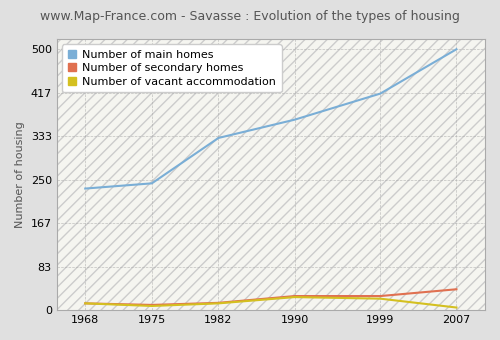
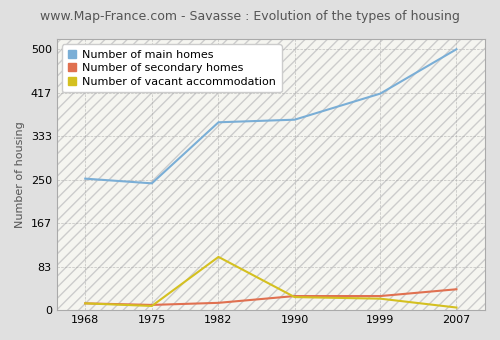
Number of main homes/1968: 233 -> 252
Number of main homes/1982: 330 -> 360
Number of vacant accommodation/1982: 13 -> 102
